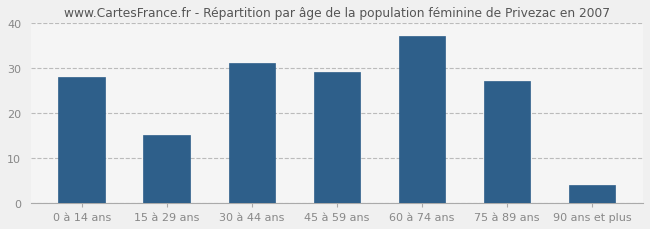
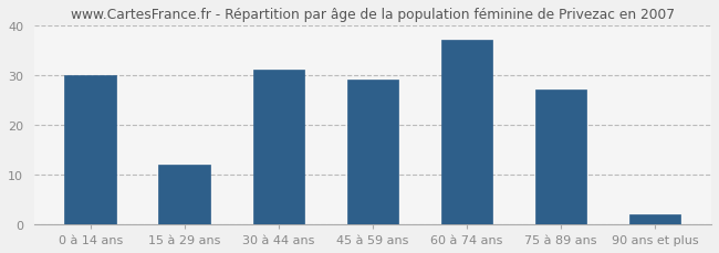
0 à 14 ans: 28 -> 30
15 à 29 ans: 15 -> 12
90 ans et plus: 4 -> 2
